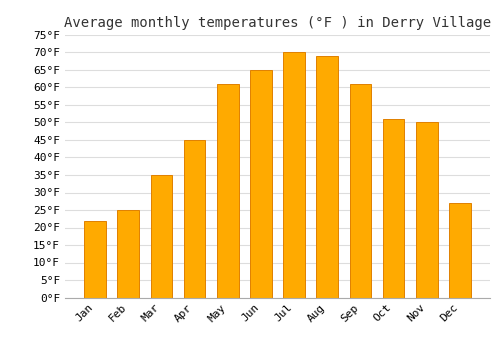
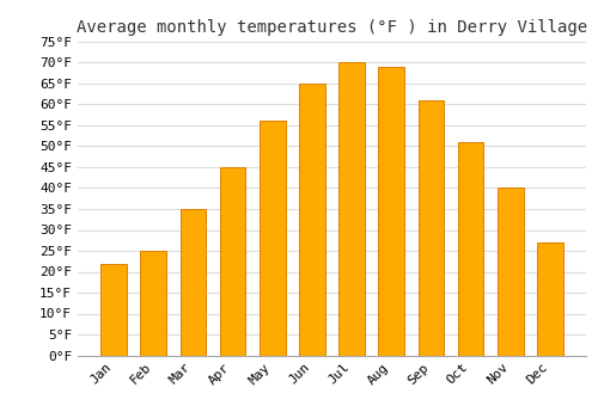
May: 61°F -> 56°F
Nov: 50°F -> 40°F
